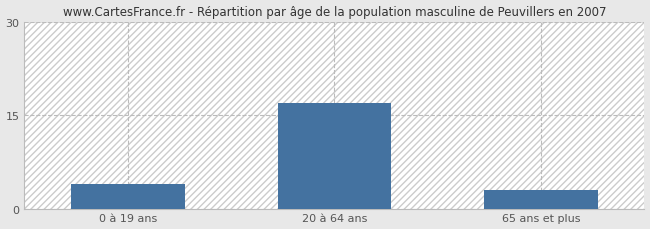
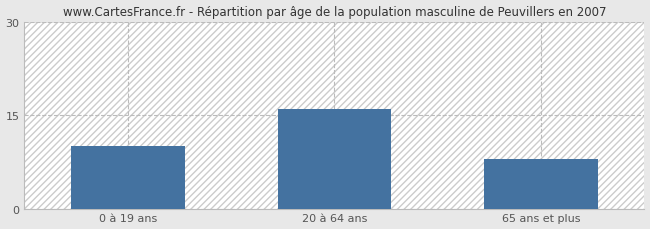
0 à 19 ans: 4 -> 10
20 à 64 ans: 17 -> 16
65 ans et plus: 3 -> 8
